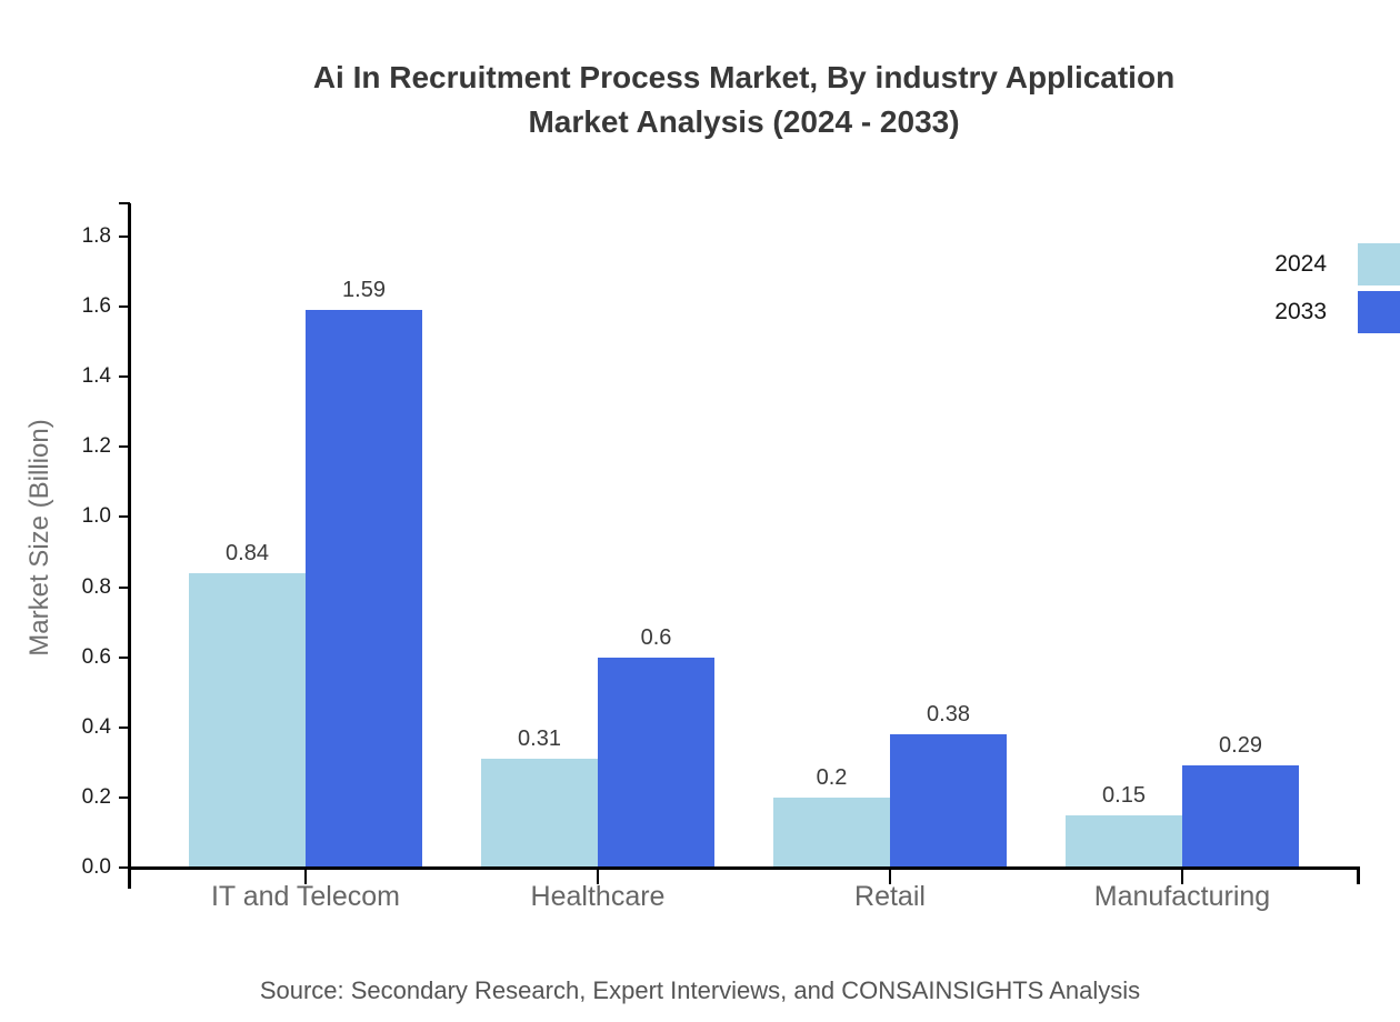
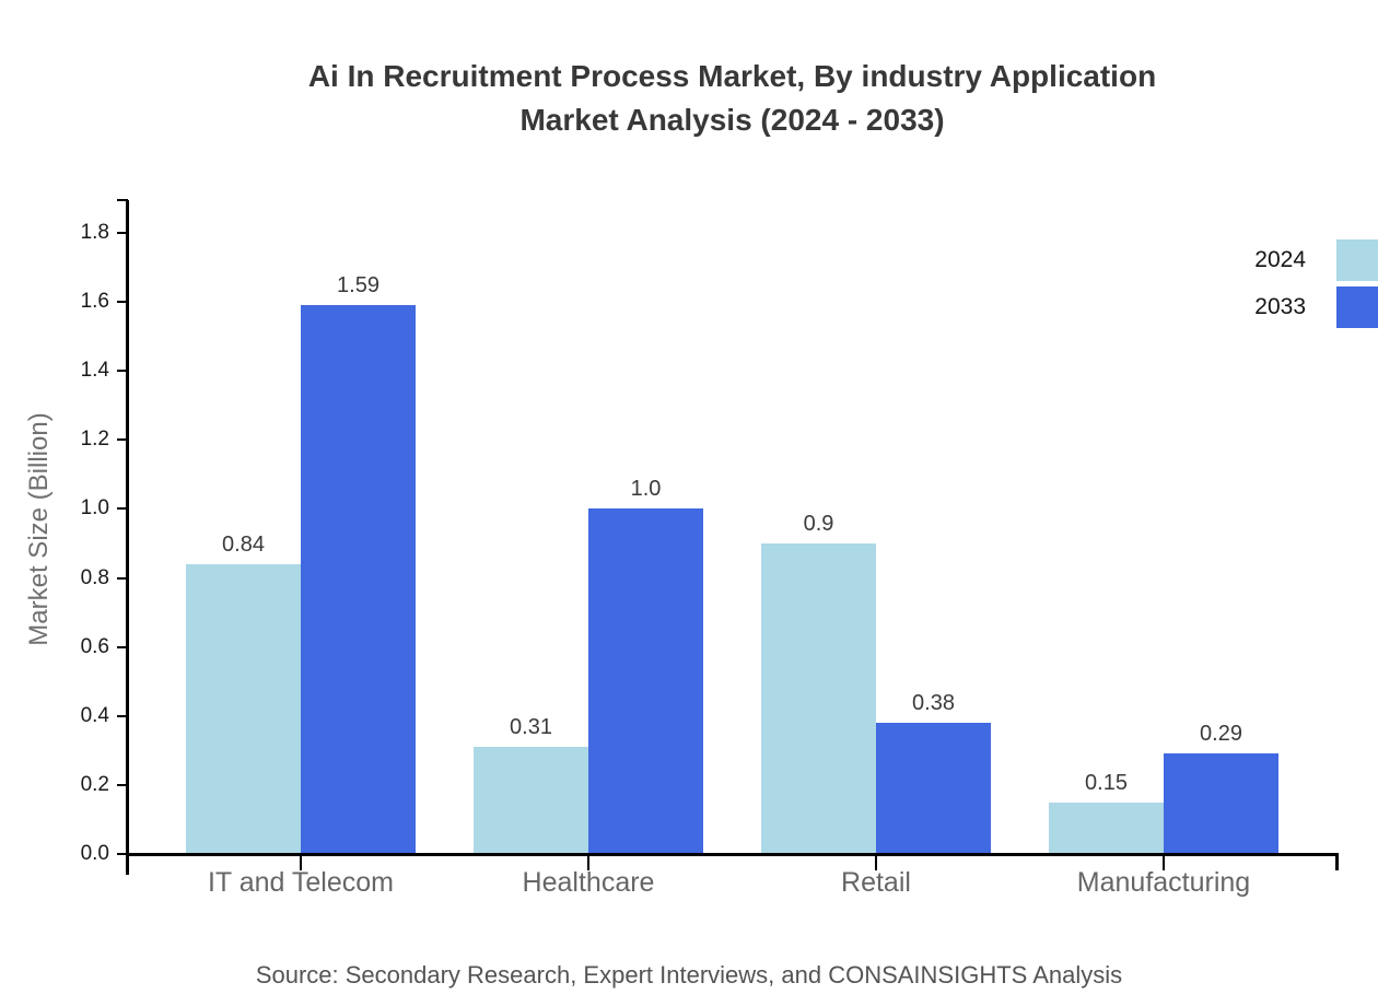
2033/Healthcare: 0.6 -> 1.0
2024/Retail: 0.2 -> 0.9
